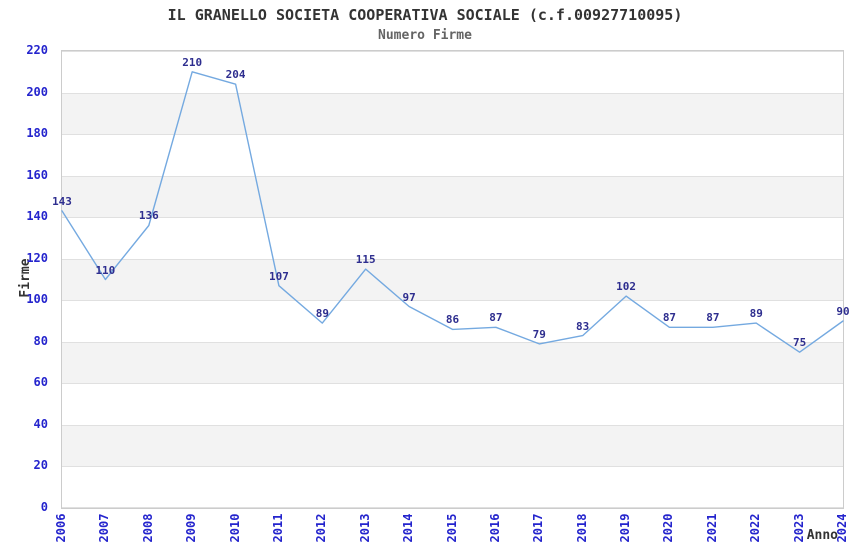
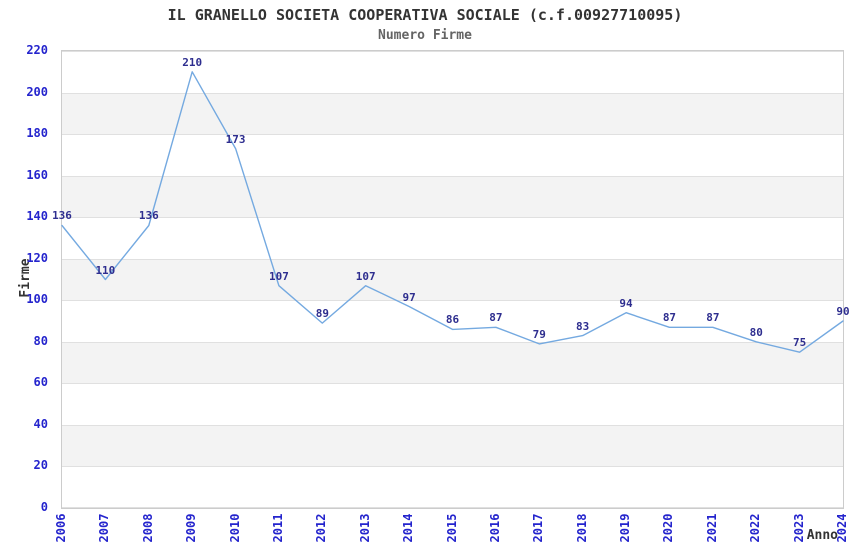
2006: 143 -> 136
2010: 204 -> 173
2013: 115 -> 107
2019: 102 -> 94
2022: 89 -> 80
